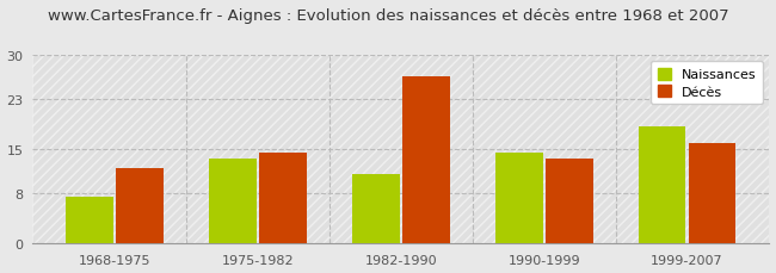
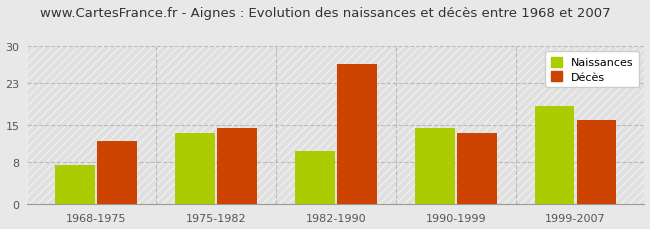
Naissances/1982-1990: 11.0 -> 10.0
